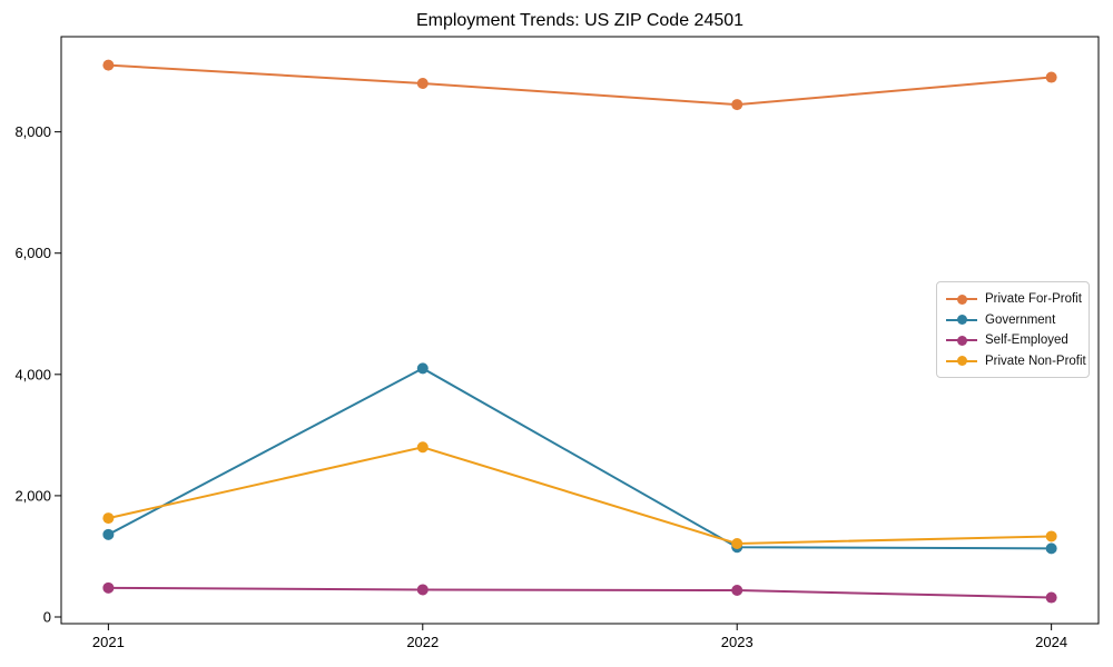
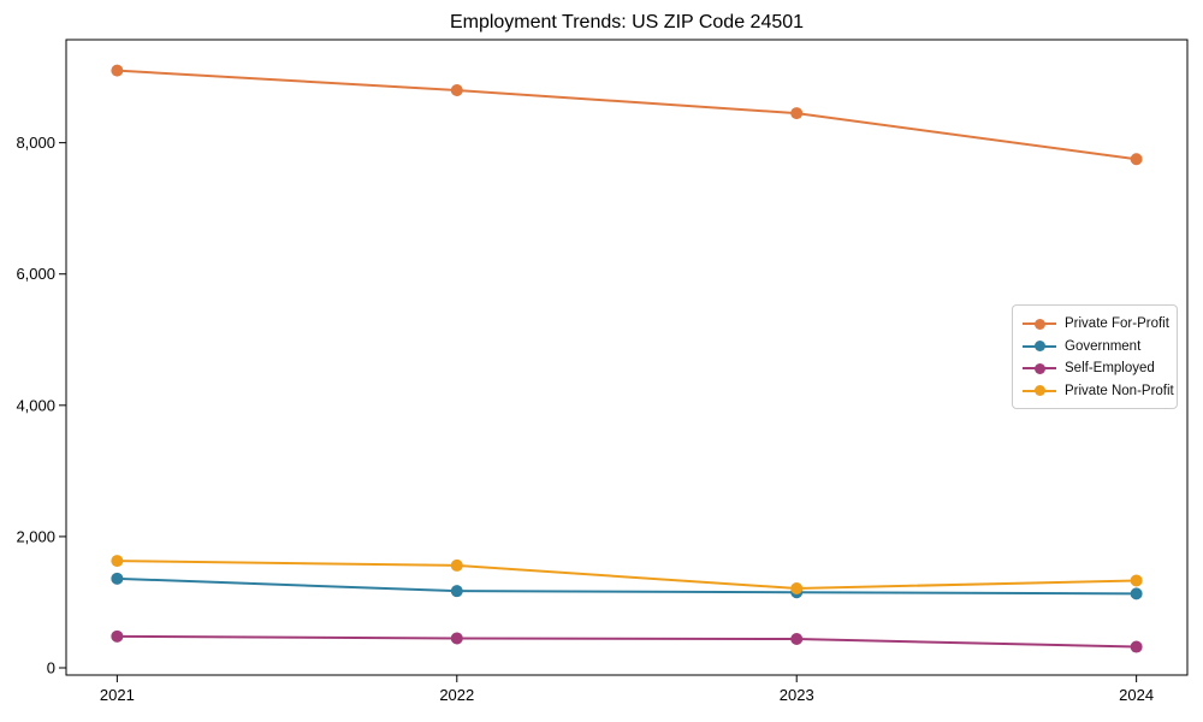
Government/2022: 4100 -> 1200
Private Non-Profit/2022: 2800 -> 1600
Private For-Profit/2024: 8900 -> 7800
